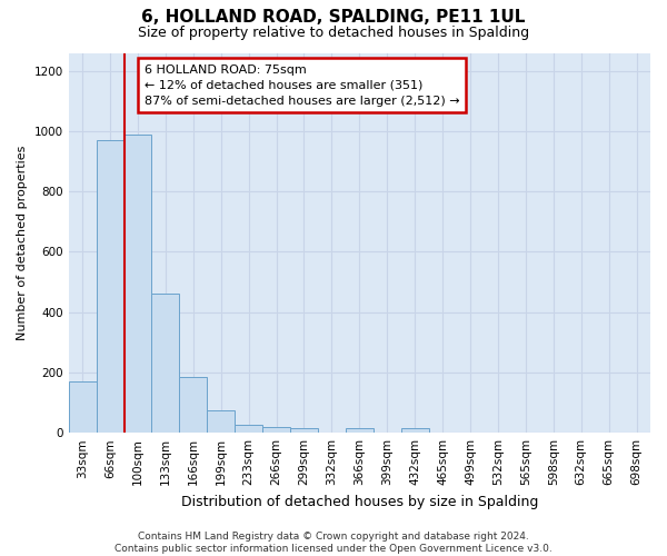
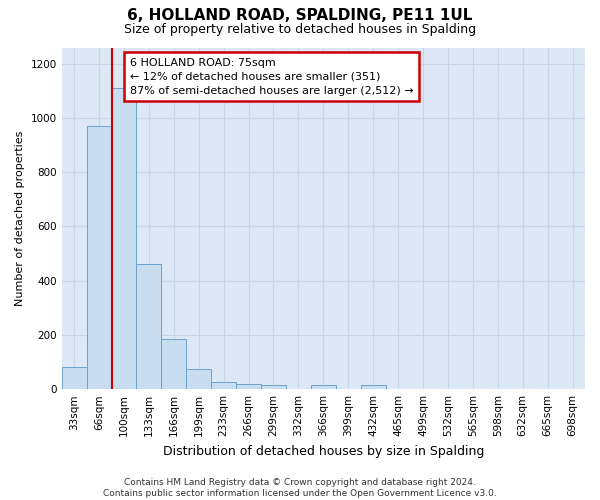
33sqm: 170 -> 80
100sqm: 990 -> 1110
